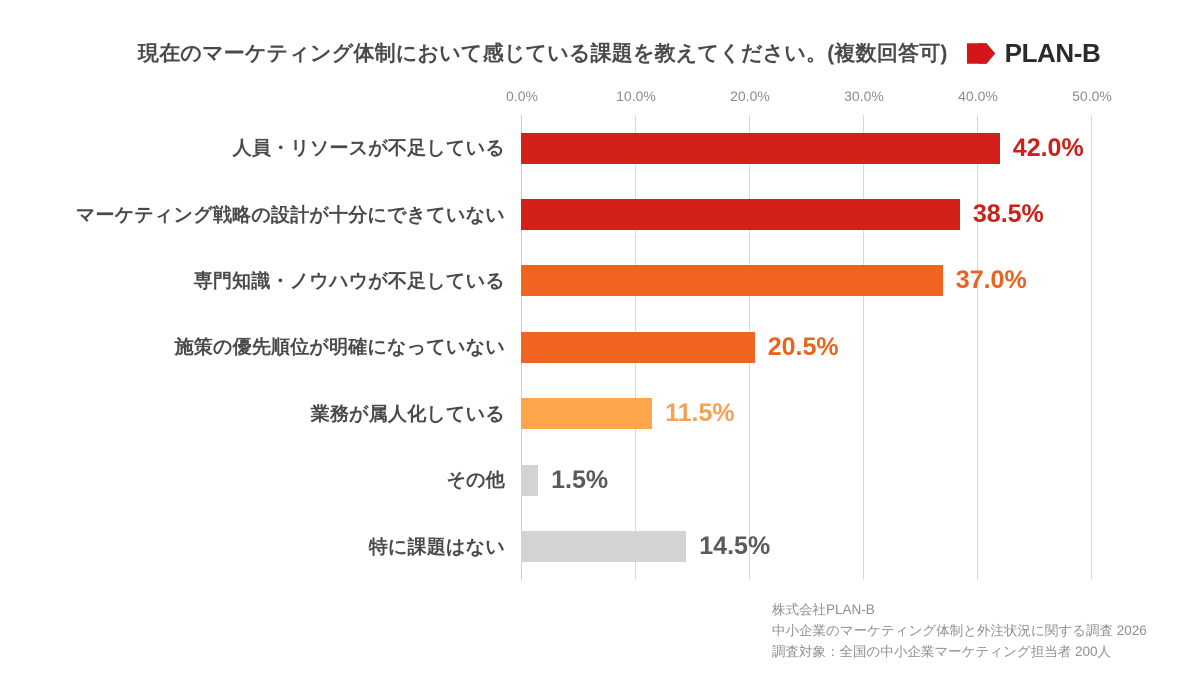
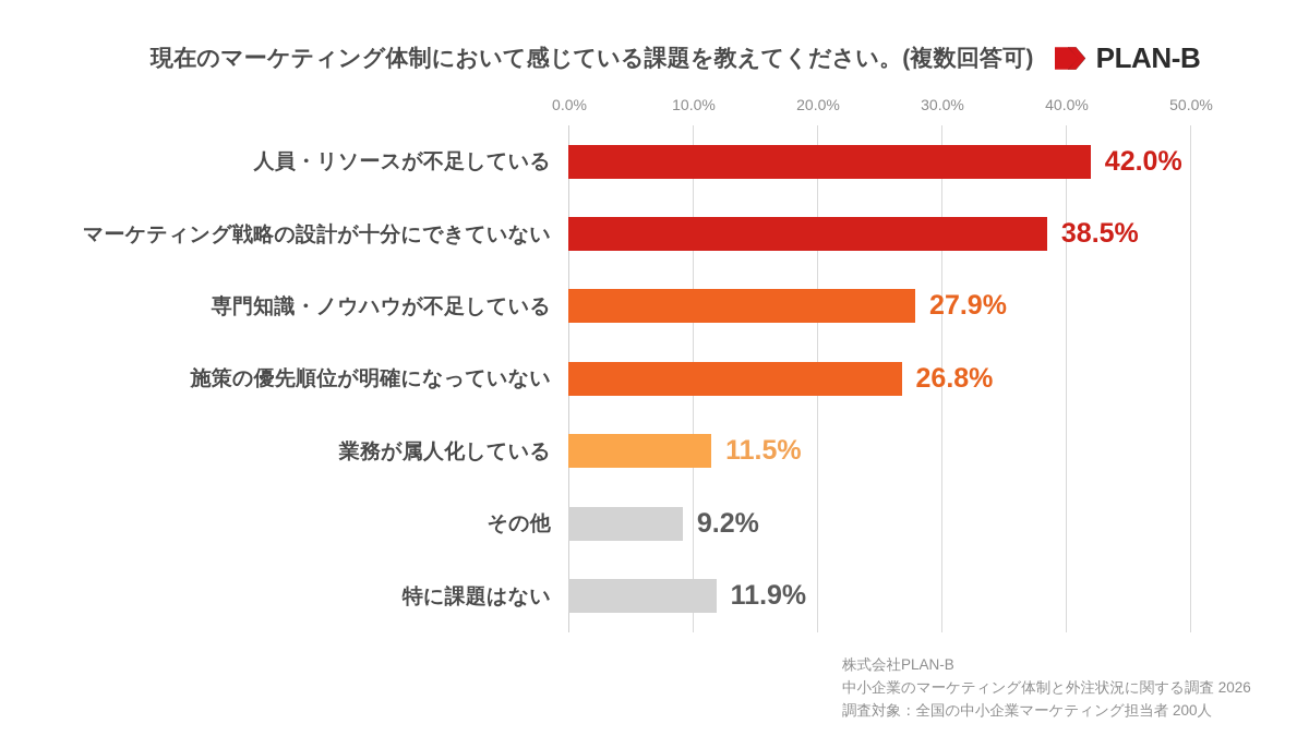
専門知識・ノウハウが不足している: 37.0% -> 27.9%
施策の優先順位が明確になっていない: 20.5% -> 26.8%
その他: 1.5% -> 9.2%
特に課題はない: 14.5% -> 11.9%
